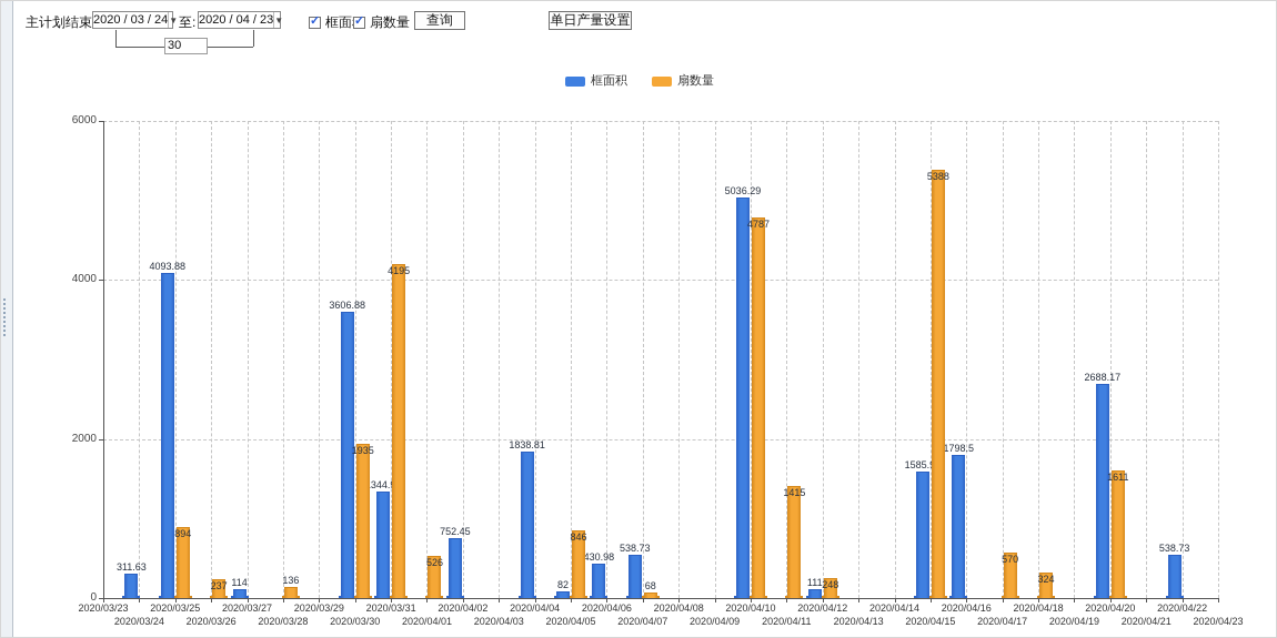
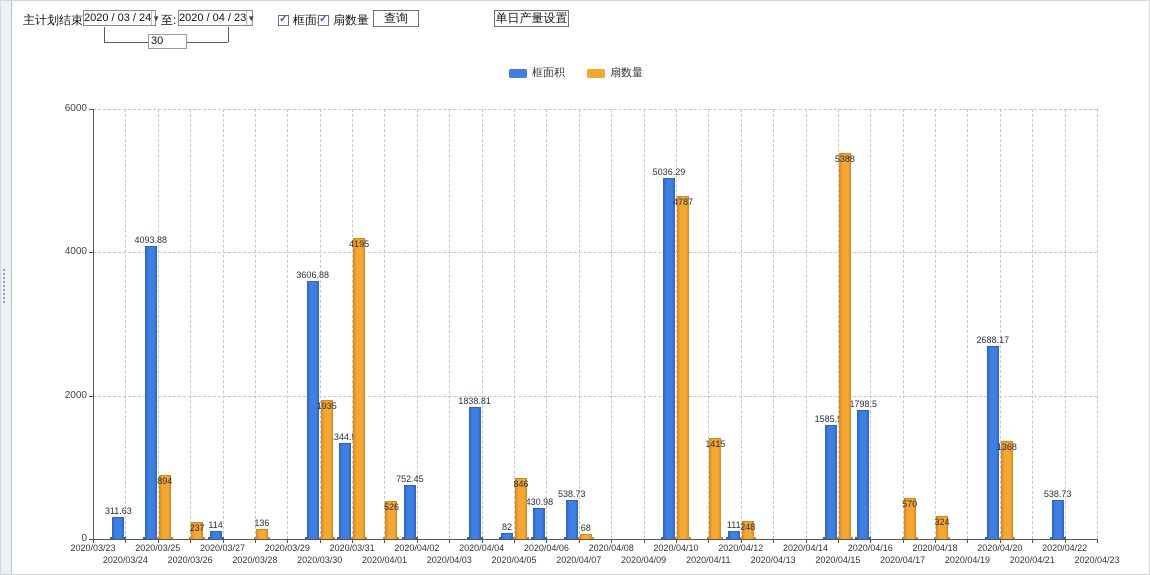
扇数量/2020/04/20: 1611 -> 1368
